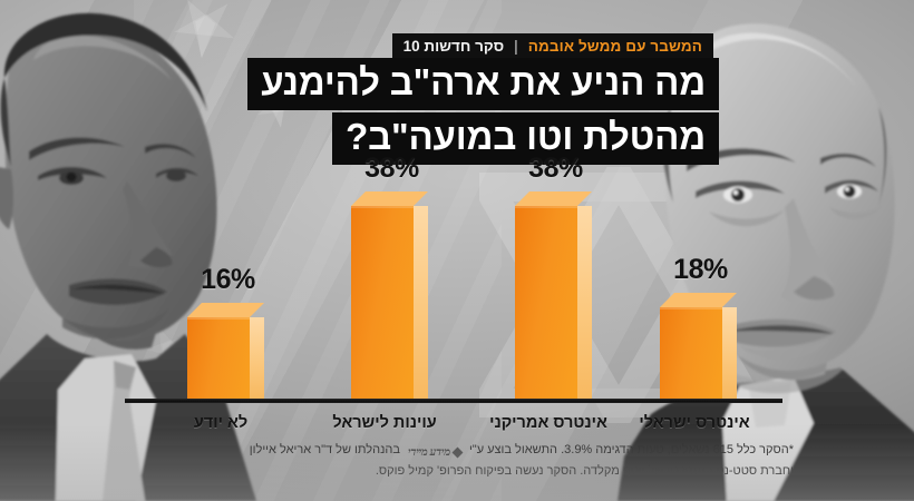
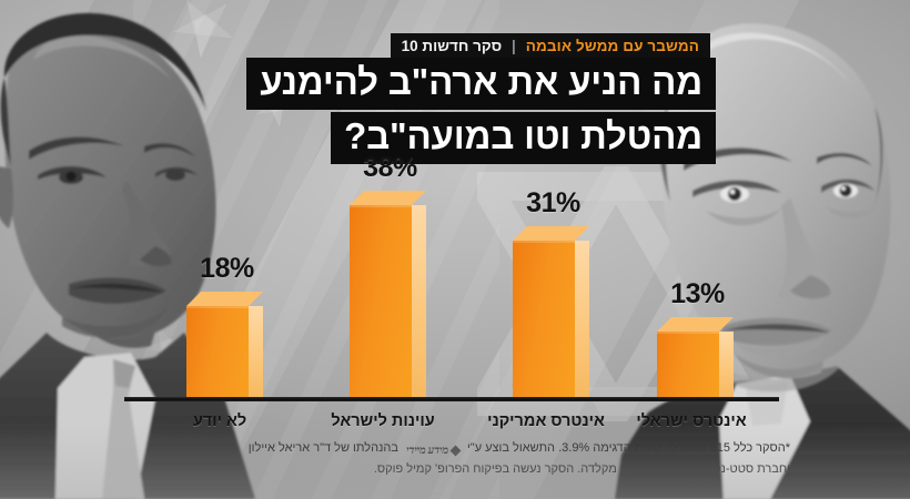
אינטרס ישראלי: 18% -> 13%
אינטרס אמריקני: 38% -> 31%
לא יודע: 16% -> 18%
